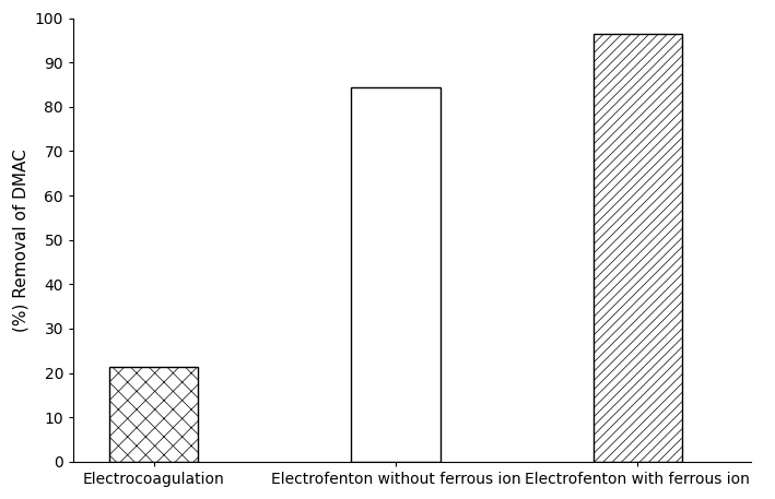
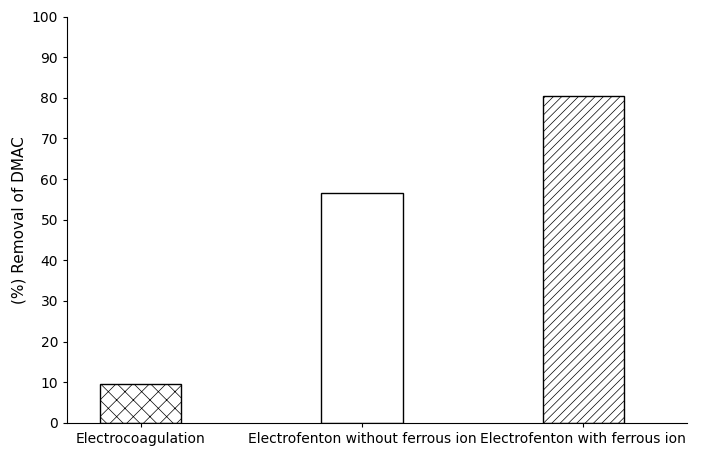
Electrocoagulation: 21.5 -> 9.5
Electrofenton without ferrous ion: 84.5 -> 56.5
Electrofenton with ferrous ion: 96.5 -> 80.5
